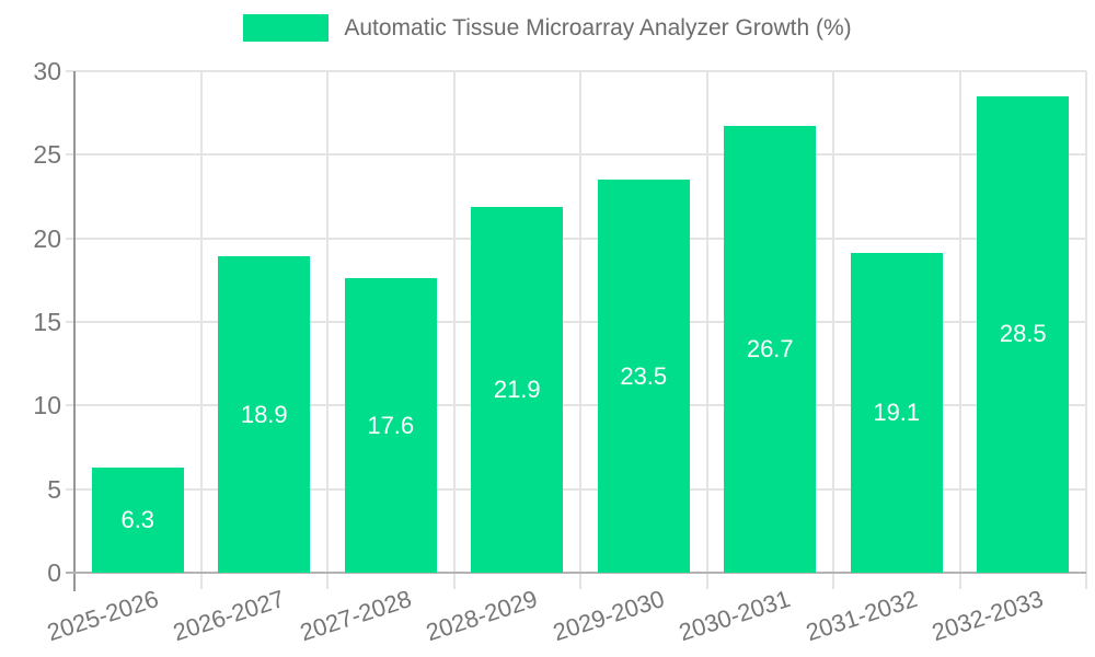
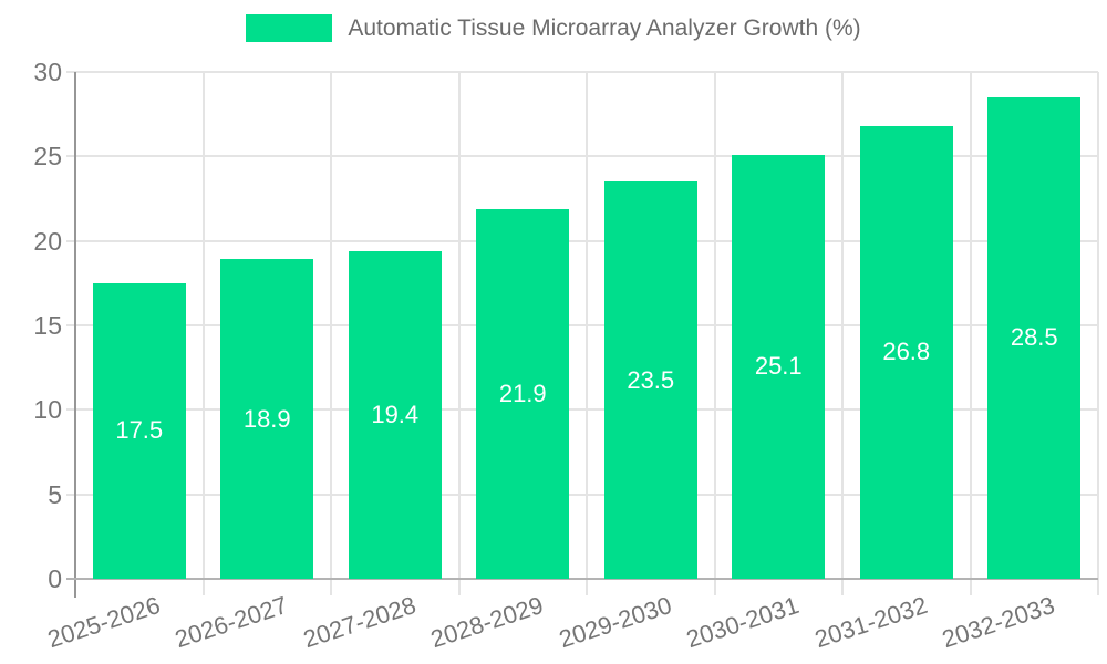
2025-2026: 6.3 -> 17.5
2027-2028: 17.6 -> 19.4
2030-2031: 26.7 -> 25.1
2031-2032: 19.1 -> 26.8
